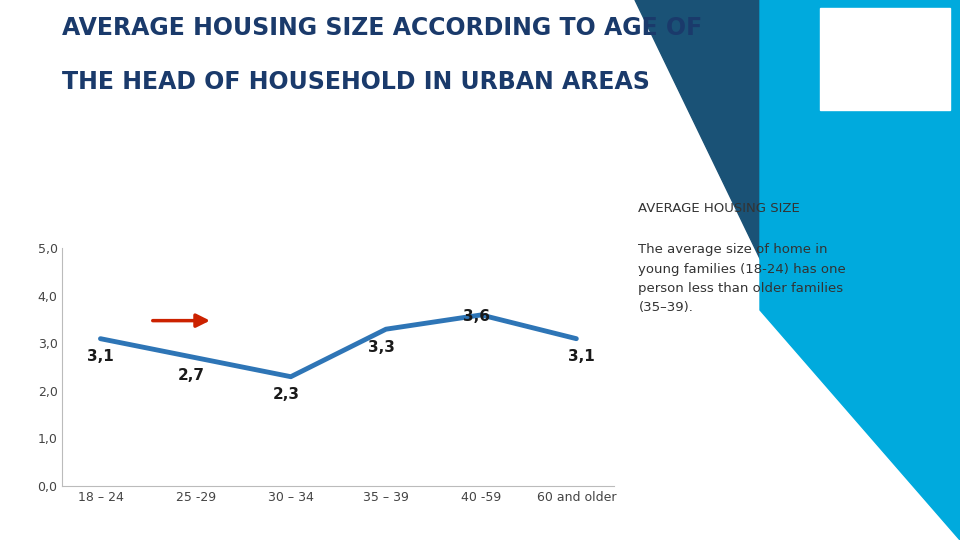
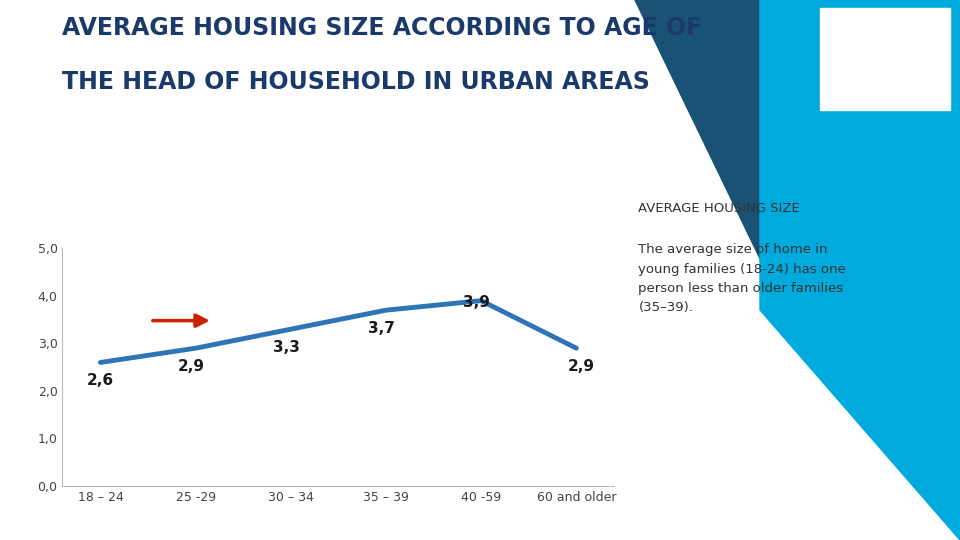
18 – 24: 3,1 -> 2,6
25 -29: 2,7 -> 2,9
30 – 34: 2,3 -> 3,3
35 – 39: 3,3 -> 3,7
40 -59: 3,6 -> 3,9
60 and older: 3,1 -> 2,9
